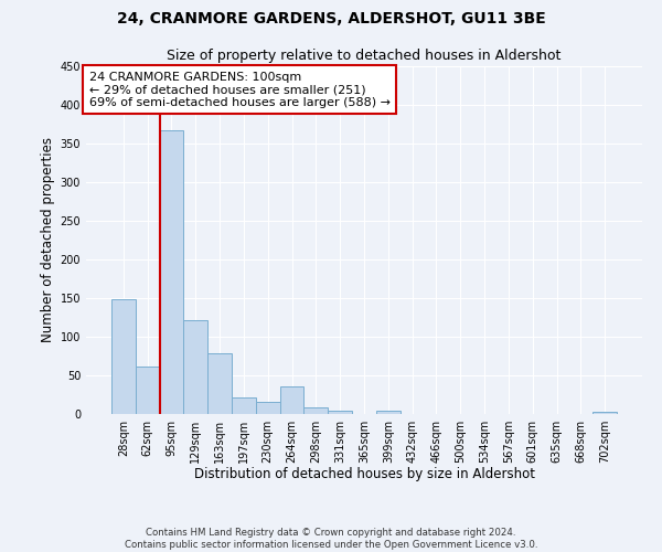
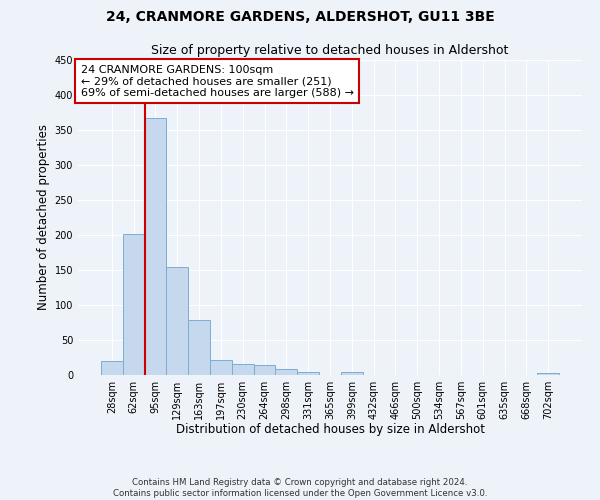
28sqm: 148 -> 20
62sqm: 62 -> 201
129sqm: 122 -> 155
264sqm: 36 -> 14
